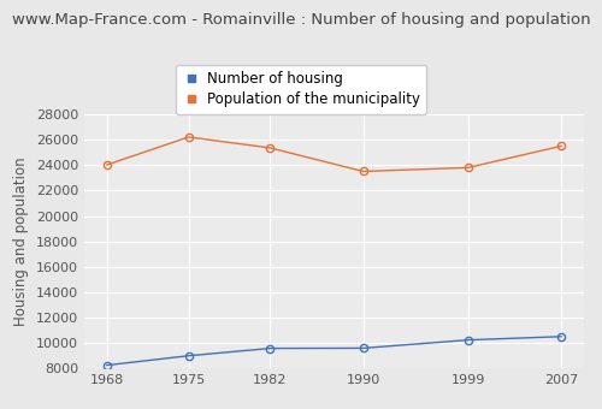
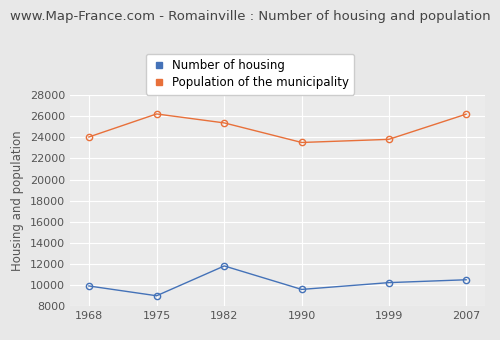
Number of housing/1968: 8200 -> 9900
Number of housing/1982: 9600 -> 11800
Population of the municipality/2007: 25500 -> 26200
